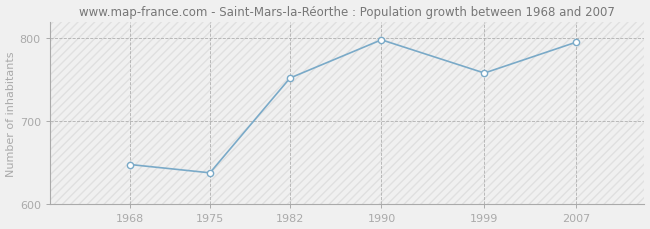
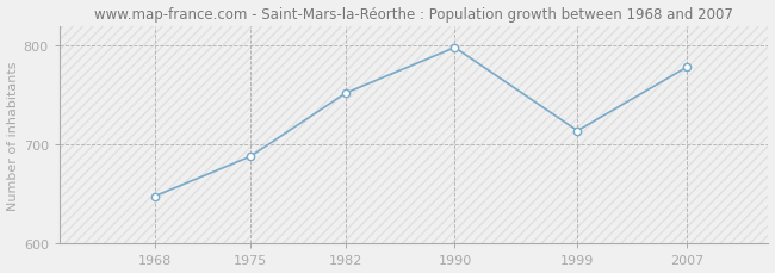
1975: 638 -> 688
1999: 758 -> 714
2007: 795 -> 778
